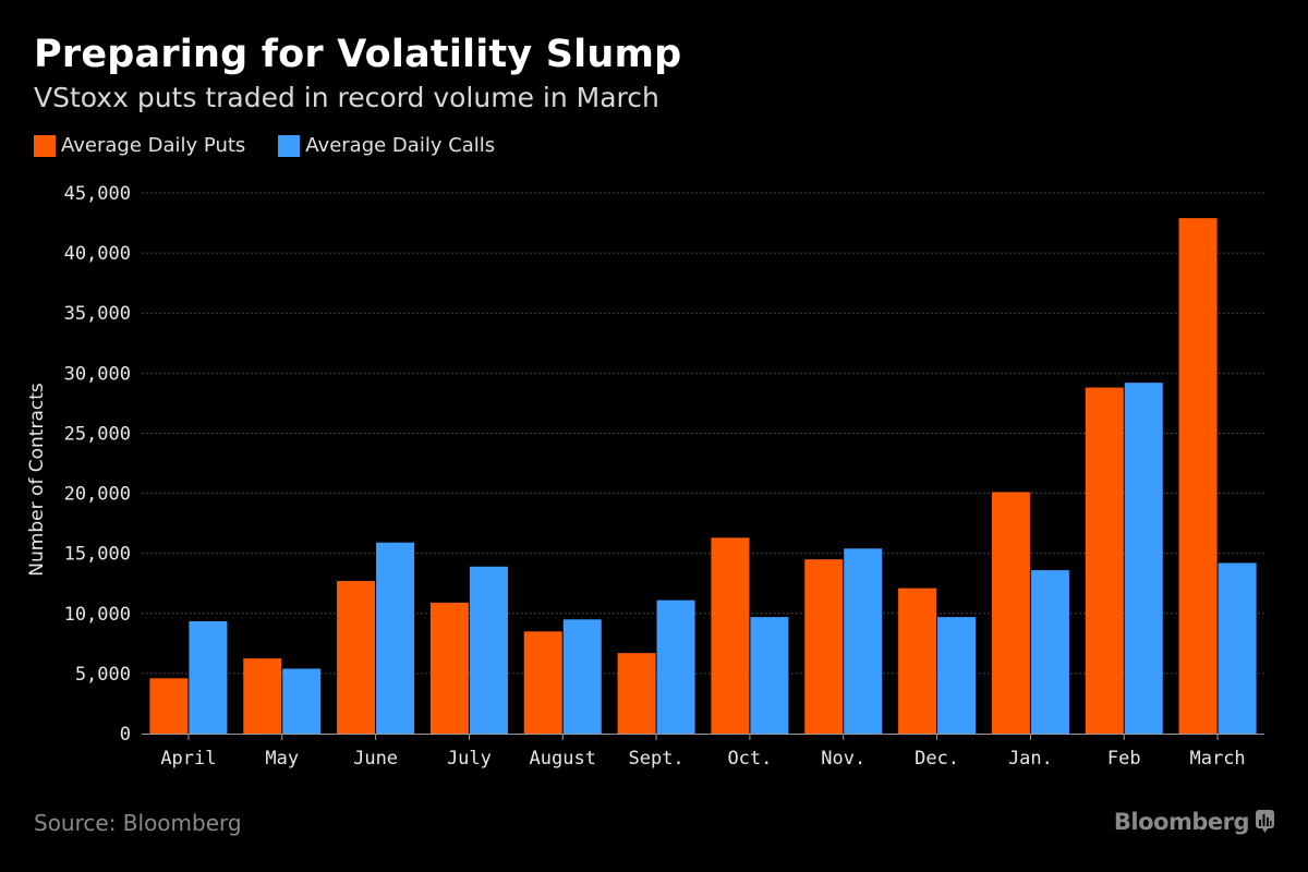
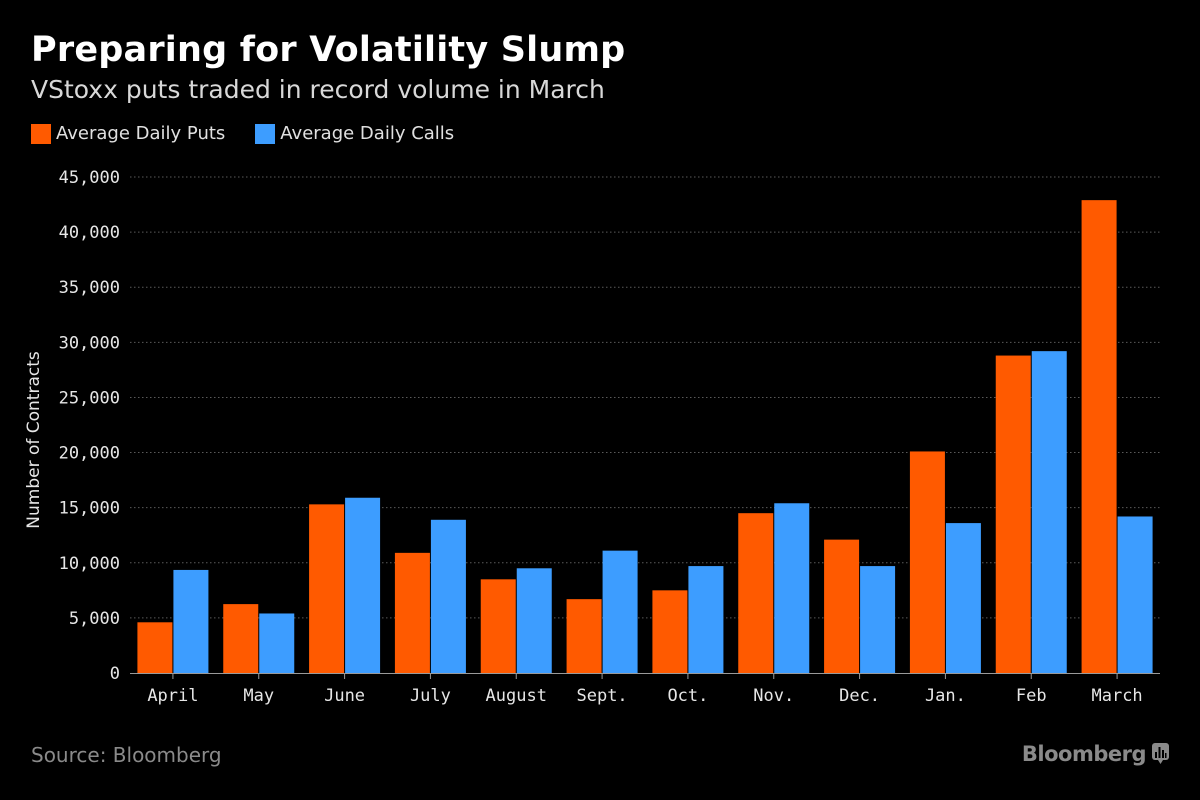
Average Daily Puts/June: 12700 -> 15300
Average Daily Puts/Oct.: 16300 -> 7500
